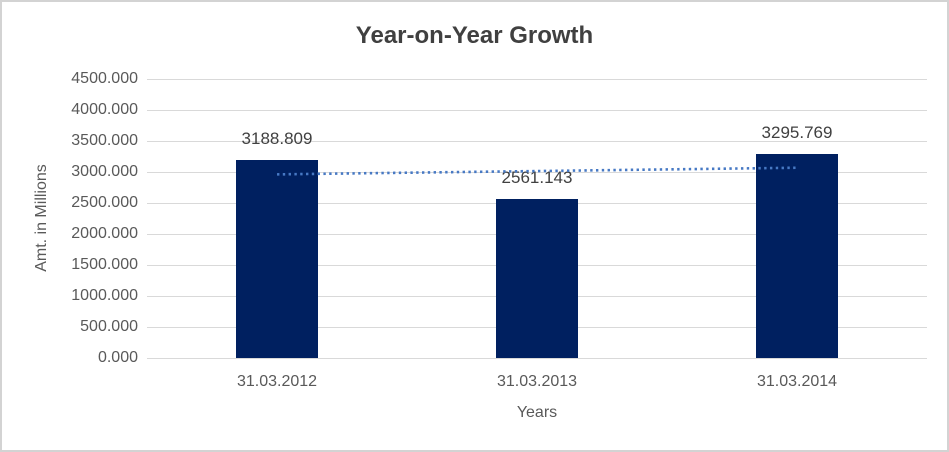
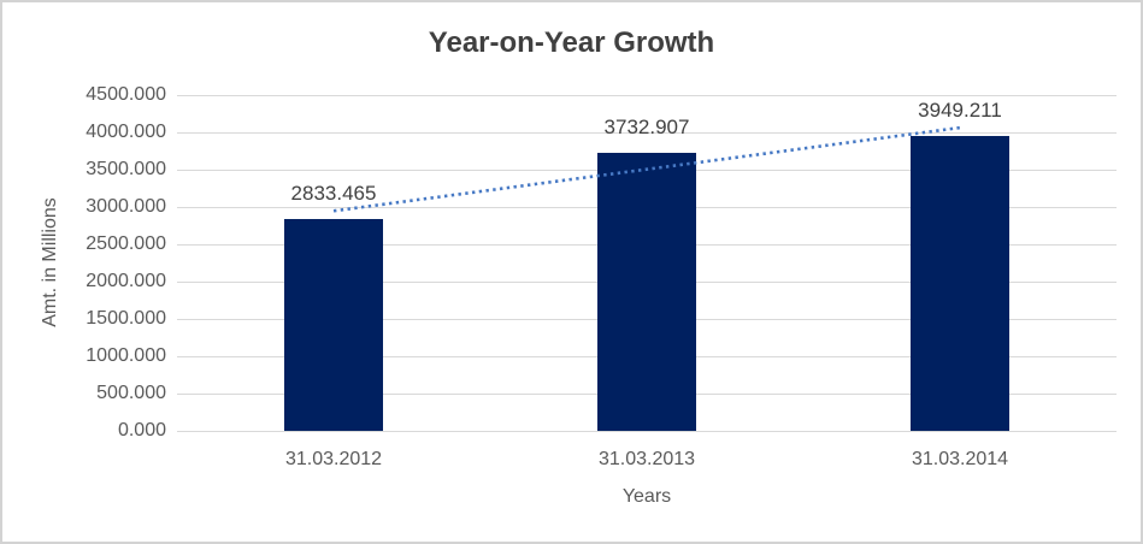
31.03.2012: 3188.809 -> 2833.465
31.03.2013: 2561.143 -> 3732.907
31.03.2014: 3295.769 -> 3949.211
